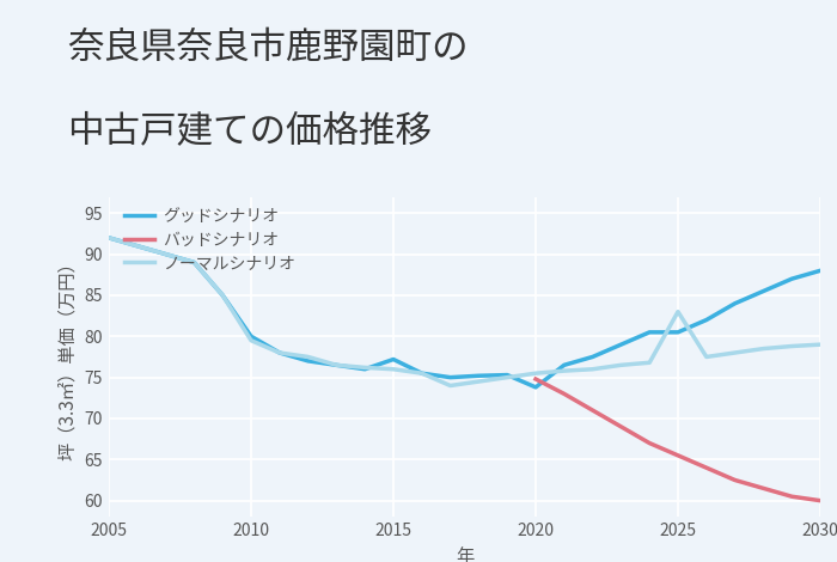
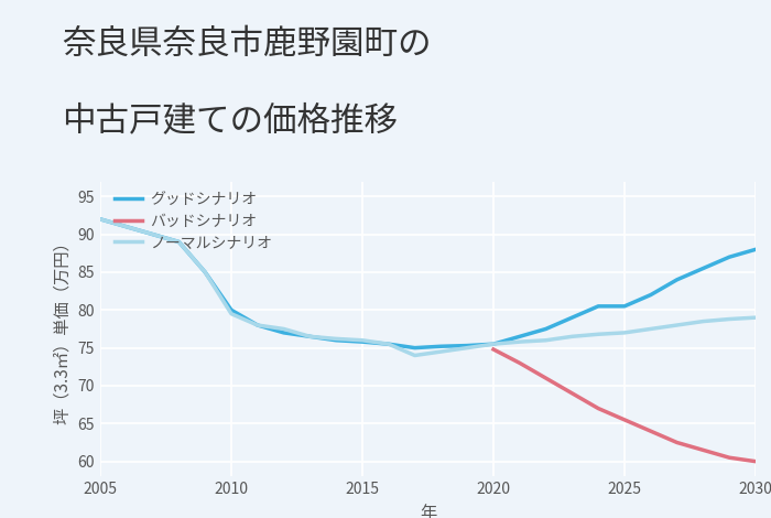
グッドシナリオ/2015: 77.2 -> 75.8
グッドシナリオ/2020: 73.8 -> 75.5
ノーマルシナリオ/2025: 83.0 -> 77.0
